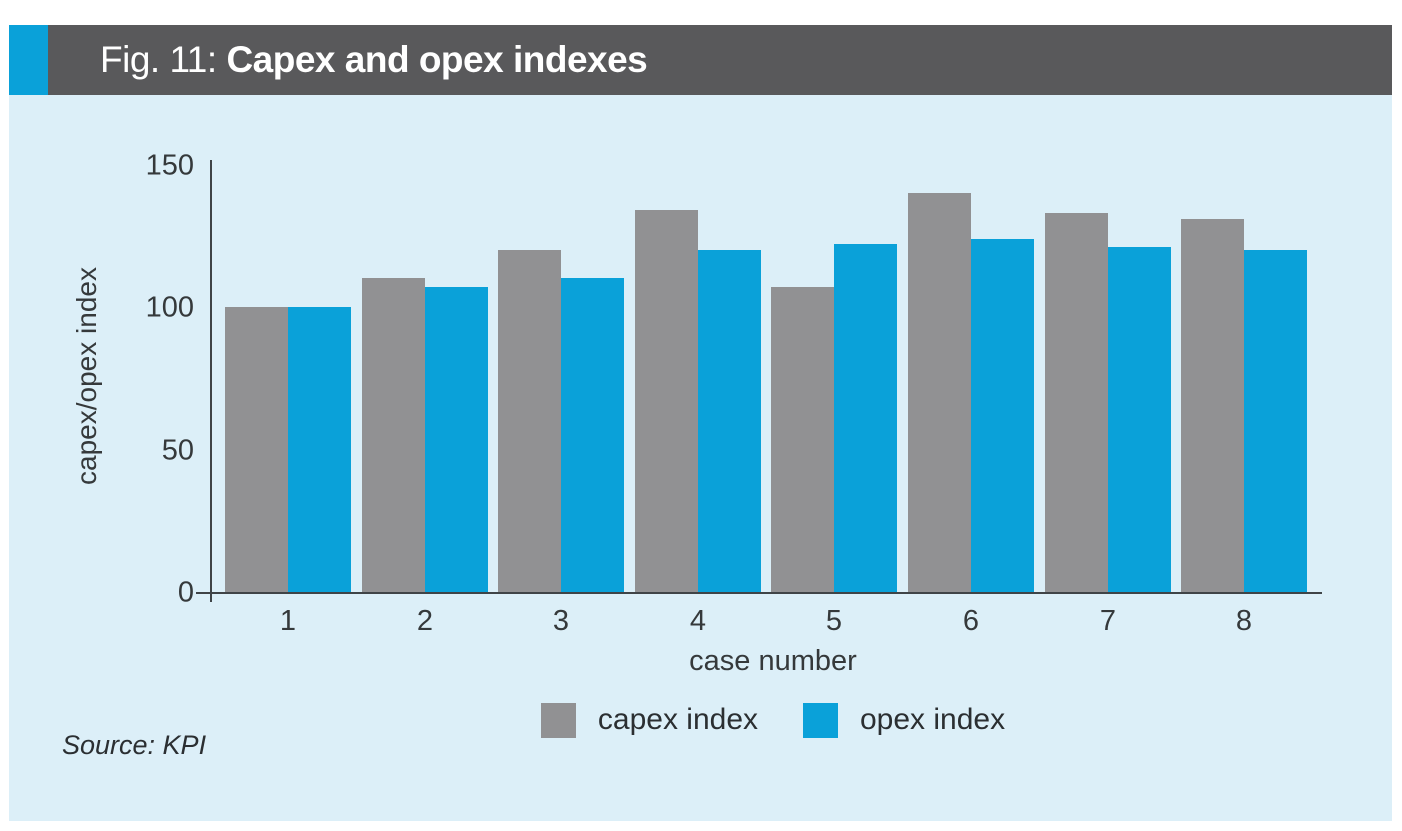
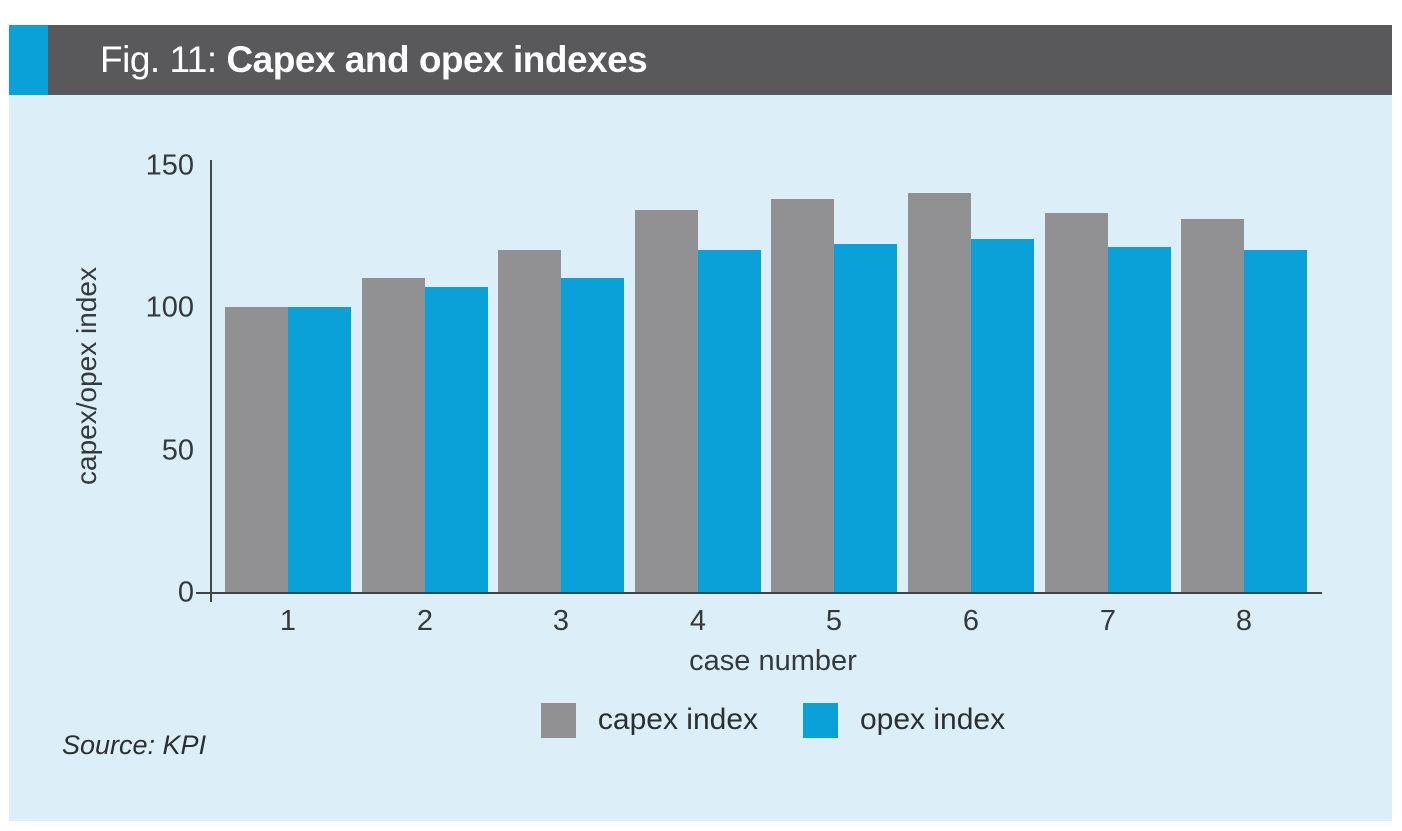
capex index/5: 107 -> 138
